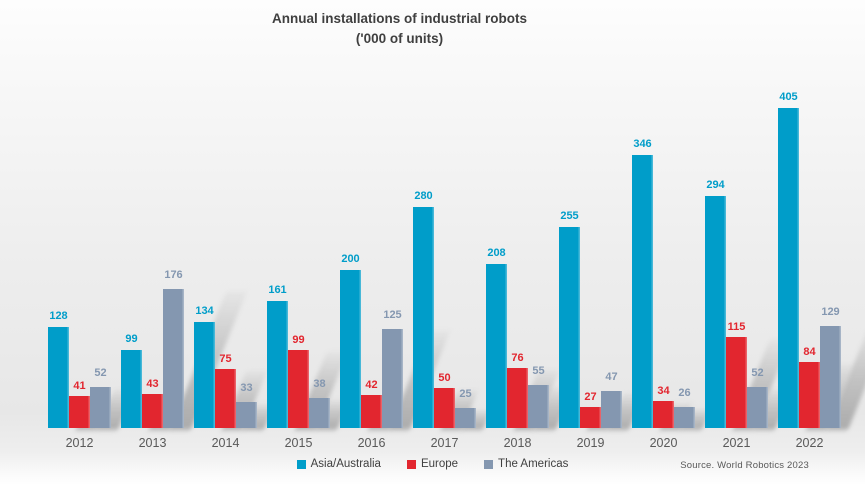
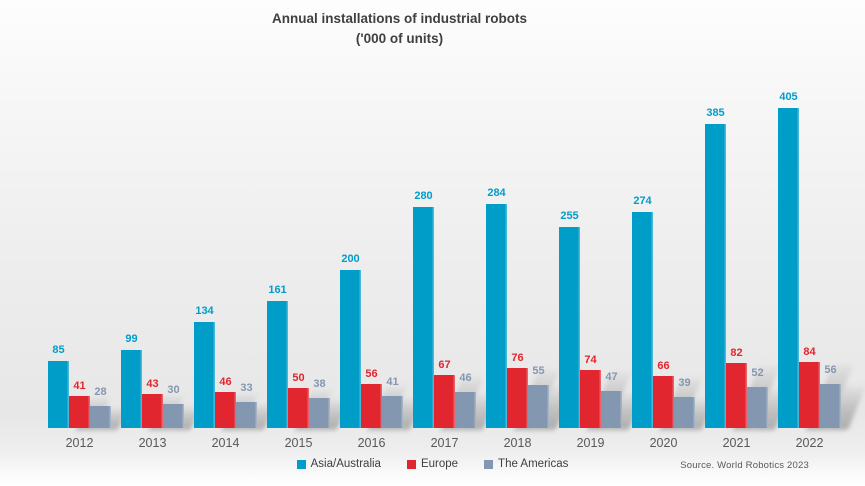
Asia/Australia/2012: 128 -> 85
The Americas/2012: 52 -> 28
The Americas/2013: 176 -> 30
Europe/2014: 75 -> 46
Europe/2015: 99 -> 50
Europe/2016: 42 -> 56
The Americas/2016: 125 -> 41
Europe/2017: 50 -> 67
The Americas/2017: 25 -> 46
Asia/Australia/2018: 208 -> 284
Europe/2019: 27 -> 74
Asia/Australia/2020: 346 -> 274
Europe/2020: 34 -> 66
The Americas/2020: 26 -> 39
Asia/Australia/2021: 294 -> 385
Europe/2021: 115 -> 82
The Americas/2022: 129 -> 56
